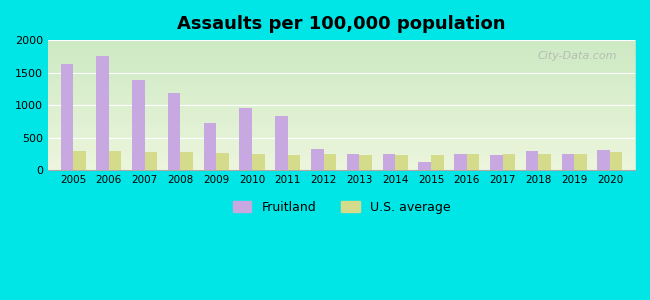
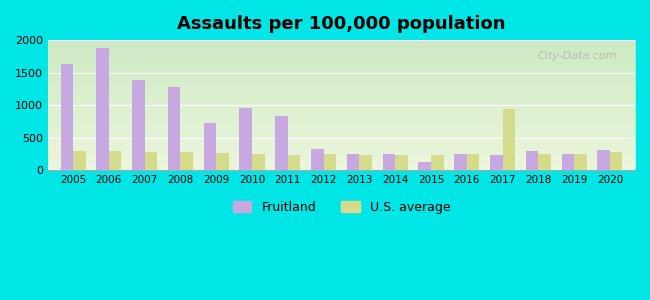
Fruitland/2006: 1760 -> 1880
Fruitland/2008: 1190 -> 1280
U.S. average/2017: 240 -> 940
